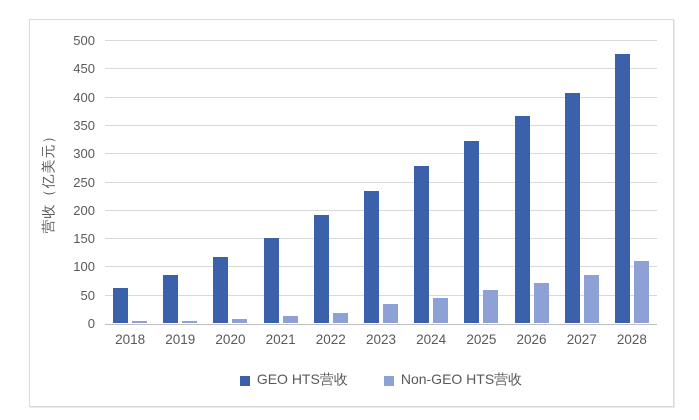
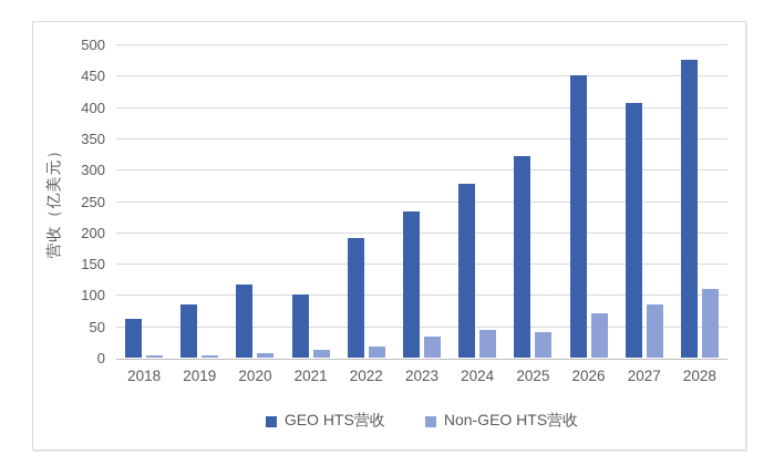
GEO HTS营收/2021: 150 -> 100
Non-GEO HTS营收/2025: 60 -> 40
GEO HTS营收/2026: 370 -> 450
